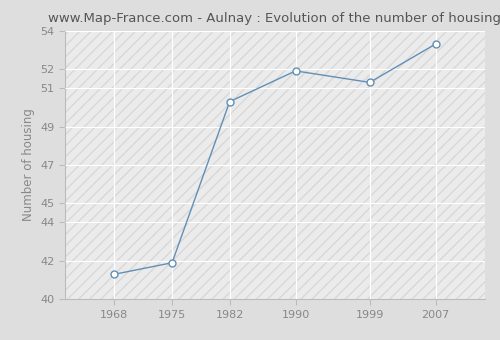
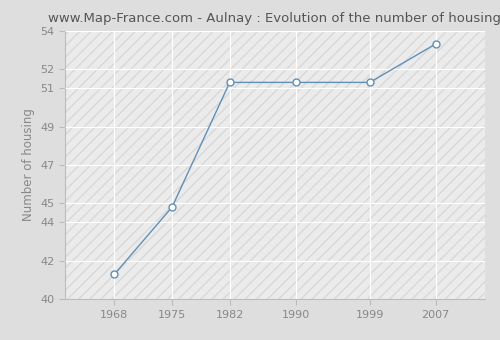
1975: 41.9 -> 44.8
1982: 50.3 -> 51.3
1990: 51.9 -> 51.3
